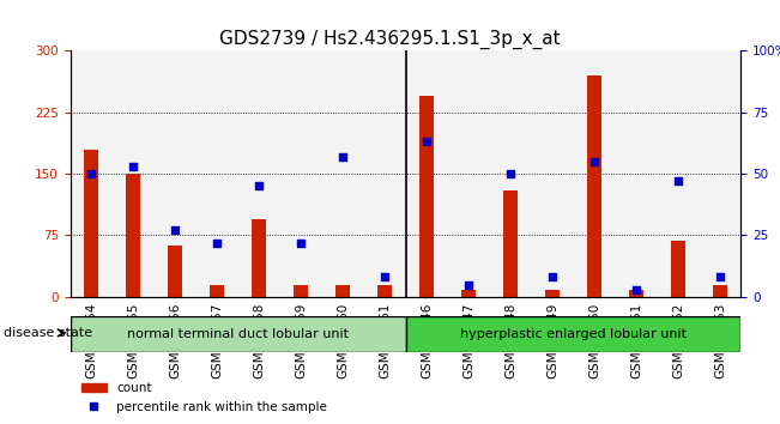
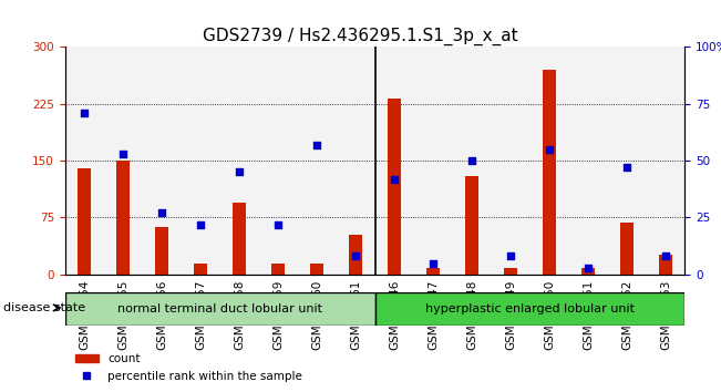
count/GSM177454: 180 -> 140
percentile rank within the sample/GSM177454: 50 -> 71
count/GSM177461: 15 -> 52
count/GSM177446: 245 -> 232
percentile rank within the sample/GSM177446: 63 -> 42
count/GSM177453: 15 -> 26
